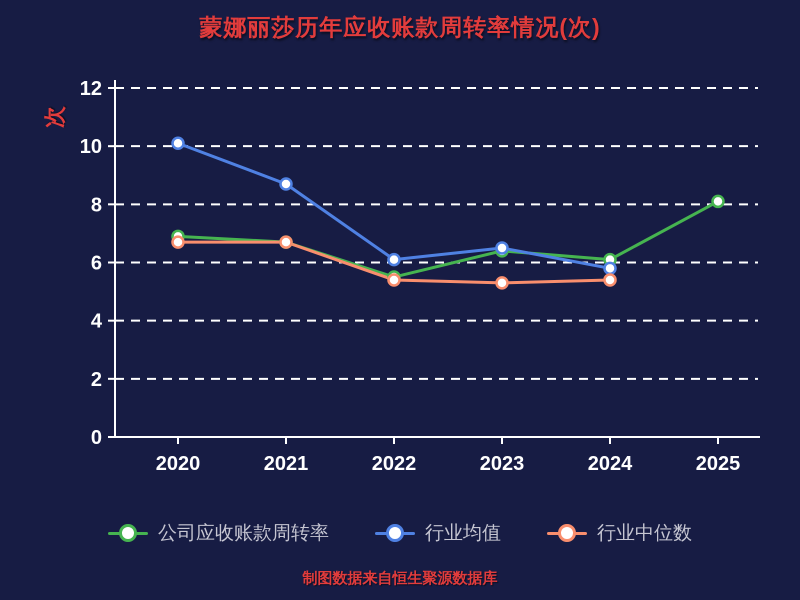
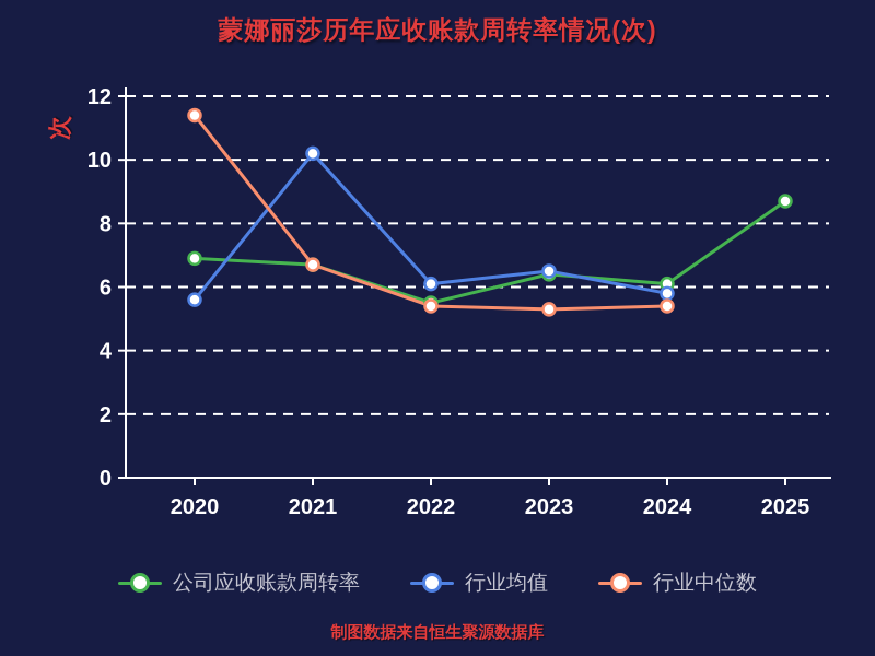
行业均值/2020: 10.1 -> 5.6
行业中位数/2020: 6.7 -> 11.4
行业均值/2021: 8.7 -> 10.2
公司应收账款周转率/2025: 8.1 -> 8.7
